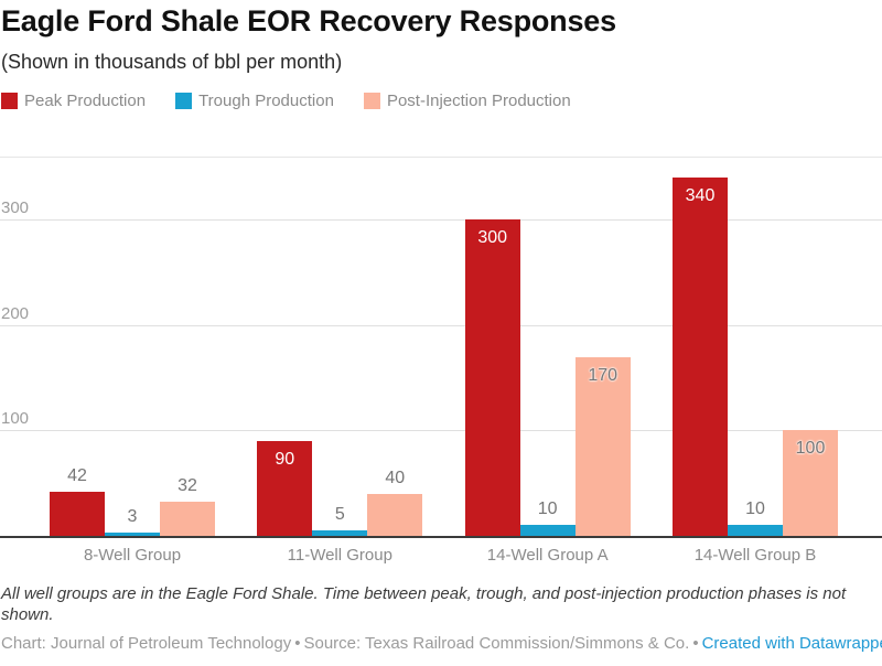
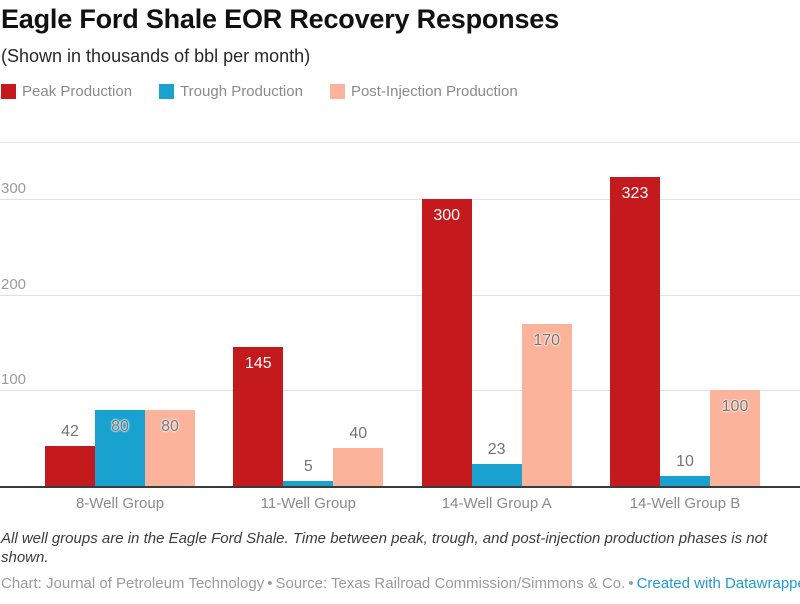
Trough Production/8-Well Group: 3 -> 80
Post-Injection Production/8-Well Group: 32 -> 80
Peak Production/11-Well Group: 90 -> 145
Trough Production/14-Well Group A: 10 -> 23
Peak Production/14-Well Group B: 340 -> 323
